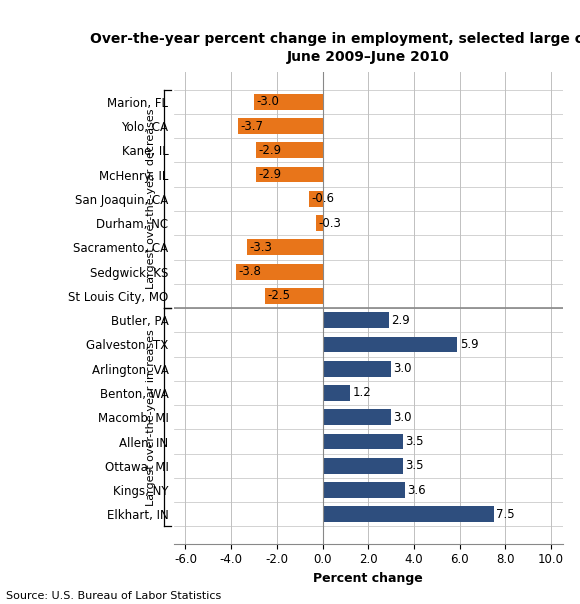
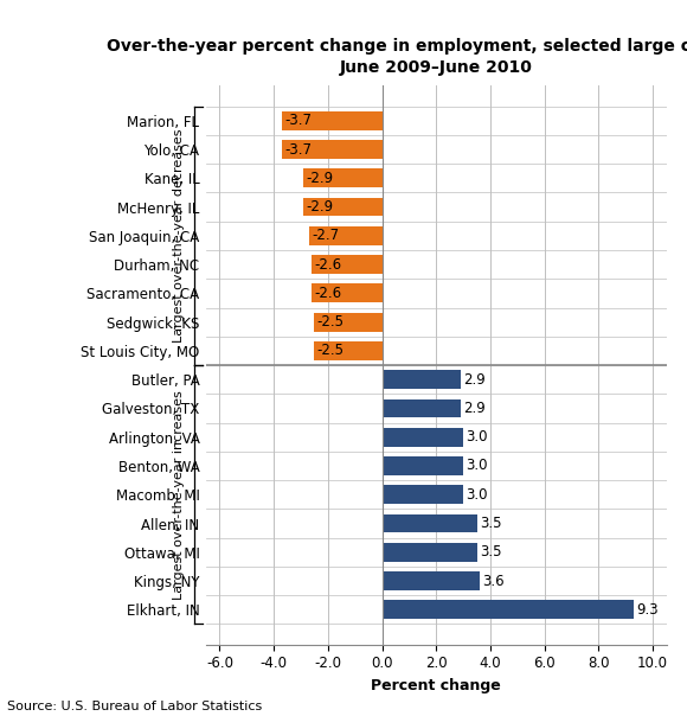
Marion, FL: -3.0 -> -3.7
San Joaquin, CA: -0.6 -> -2.7
Durham, NC: -0.3 -> -2.6
Sacramento, CA: -3.3 -> -2.6
Sedgwick, KS: -3.8 -> -2.5
Galveston, TX: 5.9 -> 2.9
Benton, WA: 1.2 -> 3.0
Elkhart, IN: 7.5 -> 9.3
